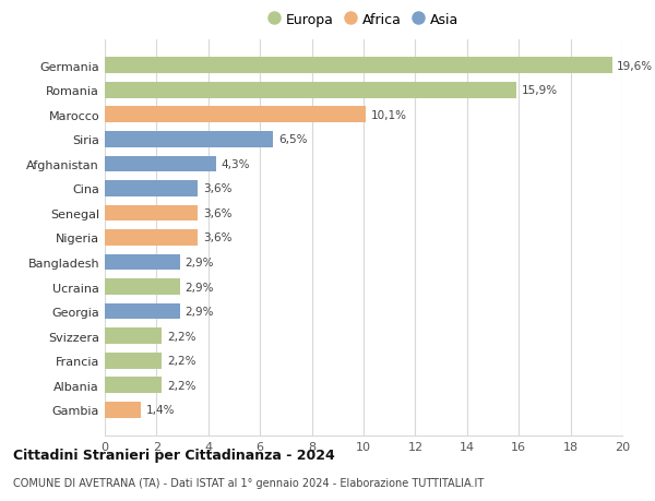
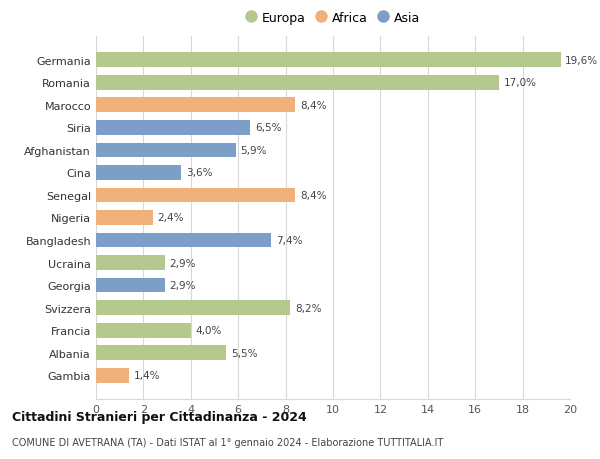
Romania: 15,9% -> 17,0%
Marocco: 10,1% -> 8,4%
Afghanistan: 4,3% -> 5,9%
Senegal: 3,6% -> 8,4%
Nigeria: 3,6% -> 2,4%
Bangladesh: 2,9% -> 7,4%
Svizzera: 2,2% -> 8,2%
Francia: 2,2% -> 4,0%
Albania: 2,2% -> 5,5%
